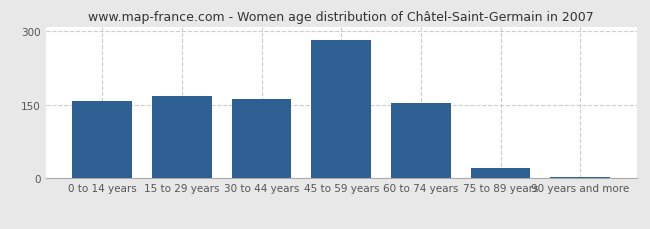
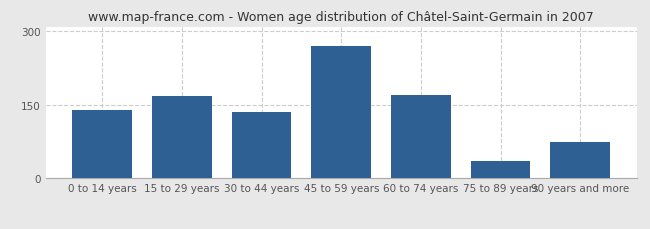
0 to 14 years: 158 -> 140
30 to 44 years: 163 -> 135
45 to 59 years: 283 -> 270
60 to 74 years: 153 -> 170
75 to 89 years: 22 -> 35
90 years and more: 2 -> 75
